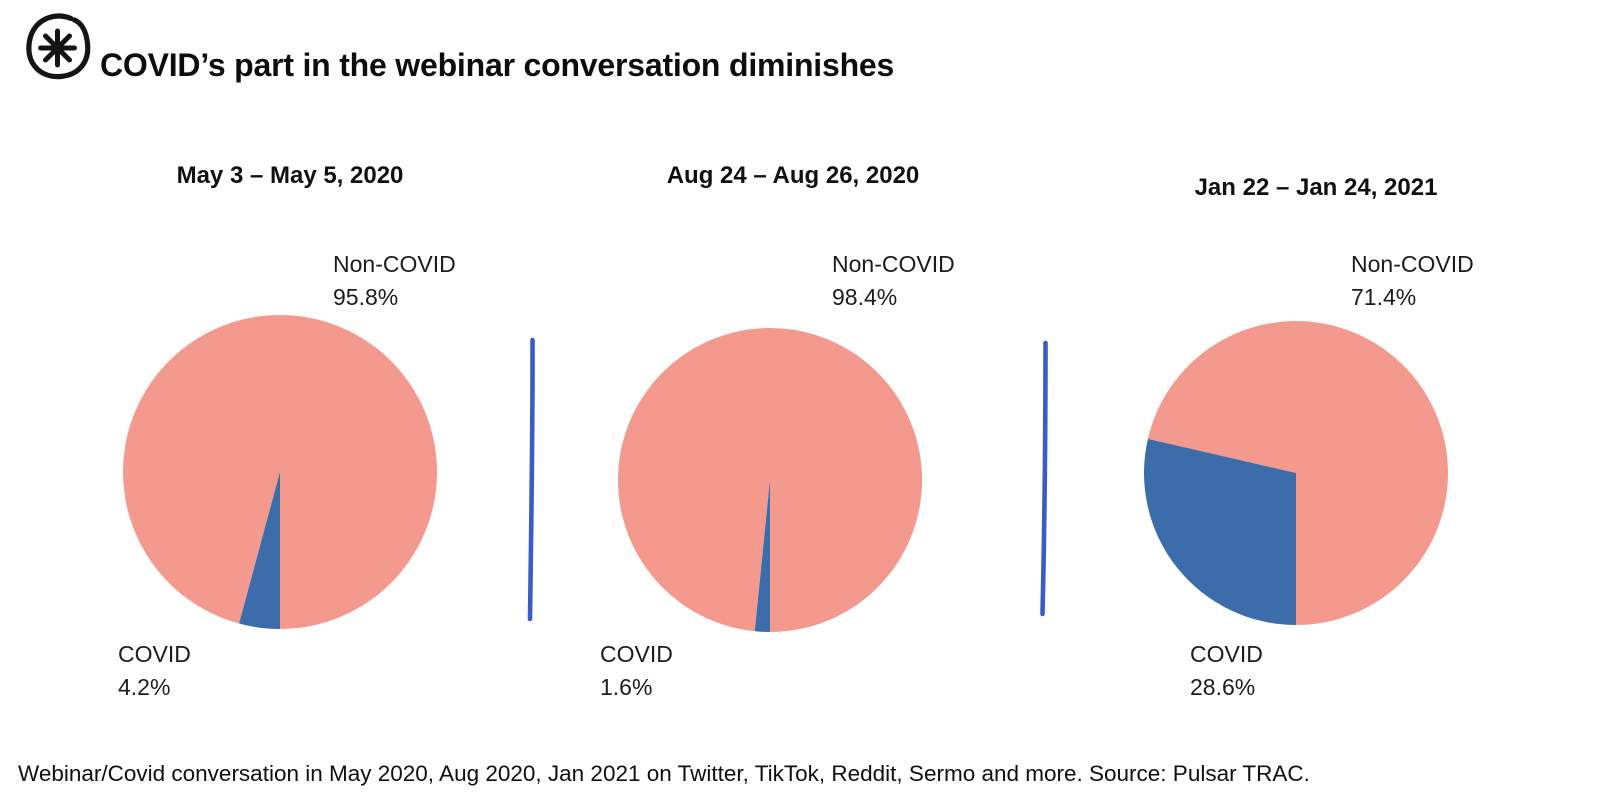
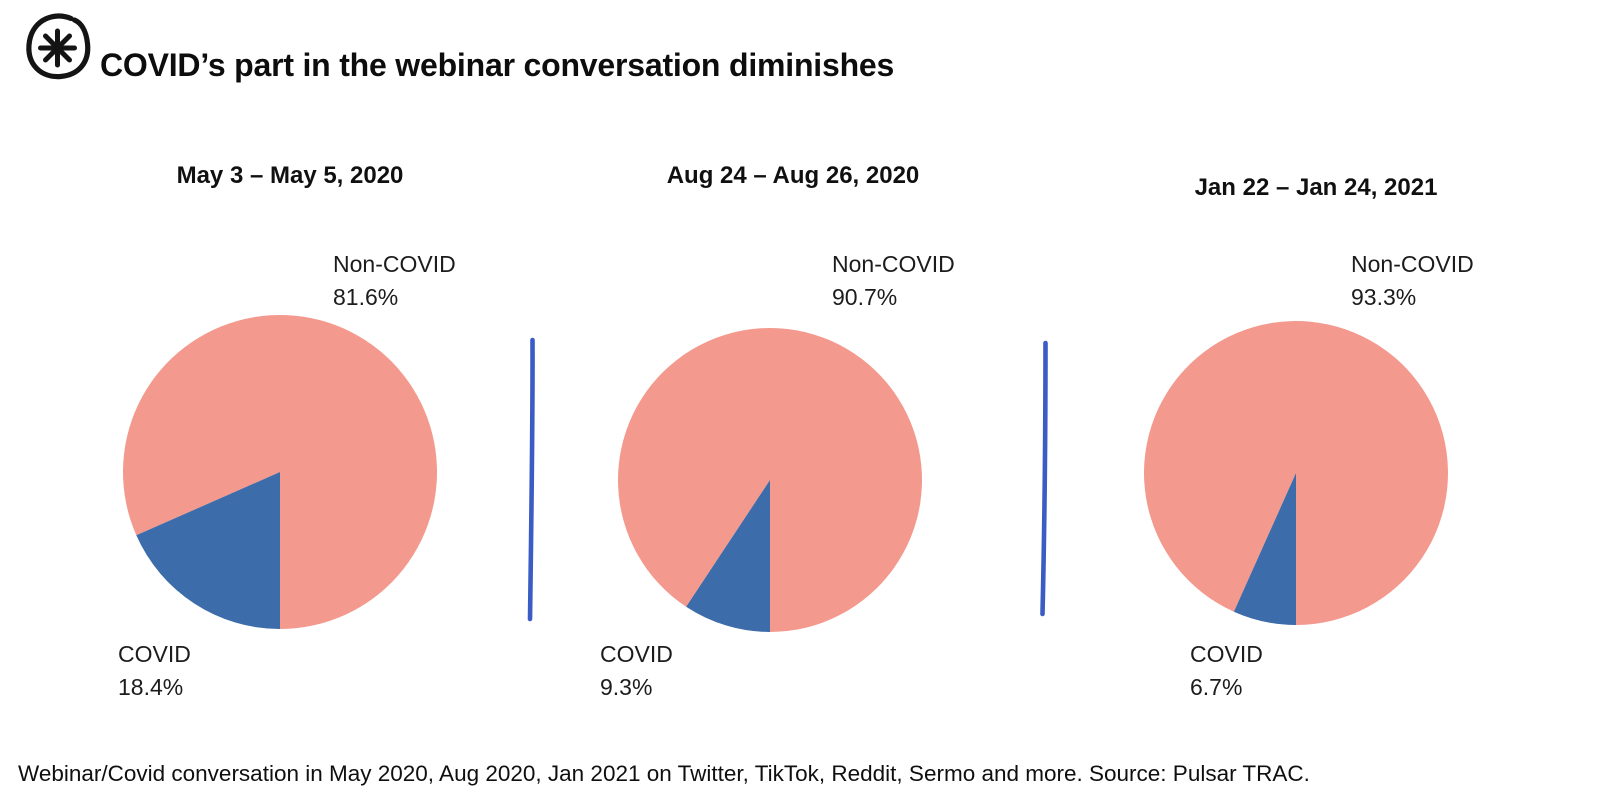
May 3 – May 5, 2020/Non-COVID: 95.8% -> 81.6%
May 3 – May 5, 2020/COVID: 4.2% -> 18.4%
Aug 24 – Aug 26, 2020/Non-COVID: 98.4% -> 90.7%
Aug 24 – Aug 26, 2020/COVID: 1.6% -> 9.3%
Jan 22 – Jan 24, 2021/Non-COVID: 71.4% -> 93.3%
Jan 22 – Jan 24, 2021/COVID: 28.6% -> 6.7%
